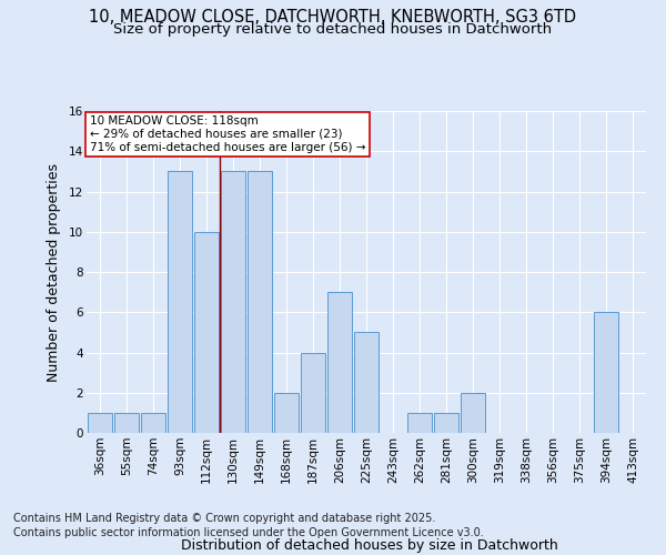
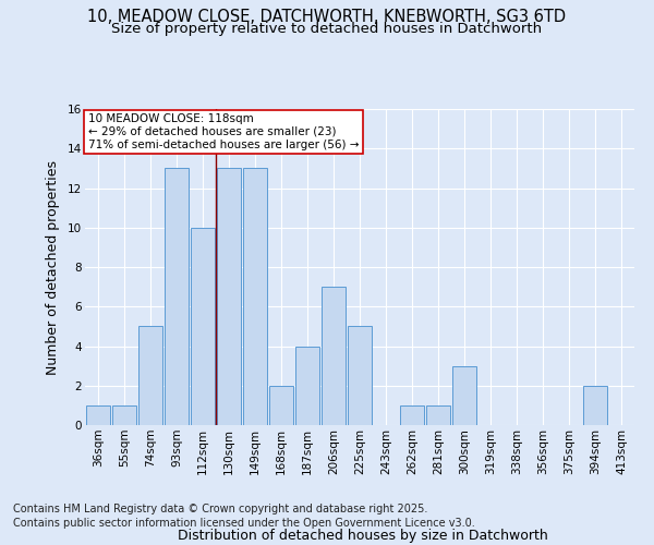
74sqm: 1 -> 5
300sqm: 2 -> 3
394sqm: 6 -> 2
